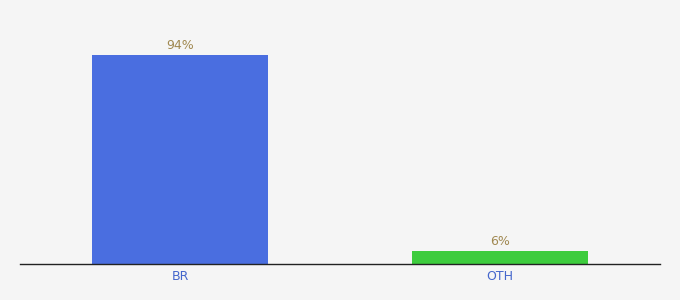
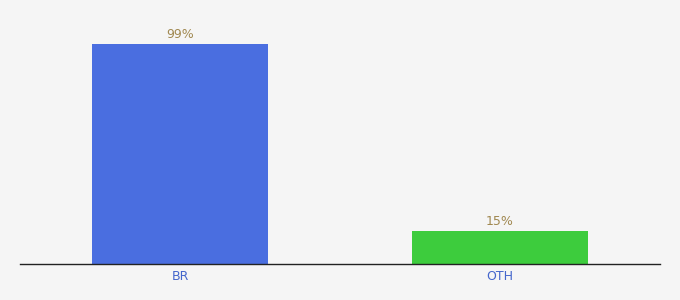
BR: 94% -> 99%
OTH: 6% -> 15%
